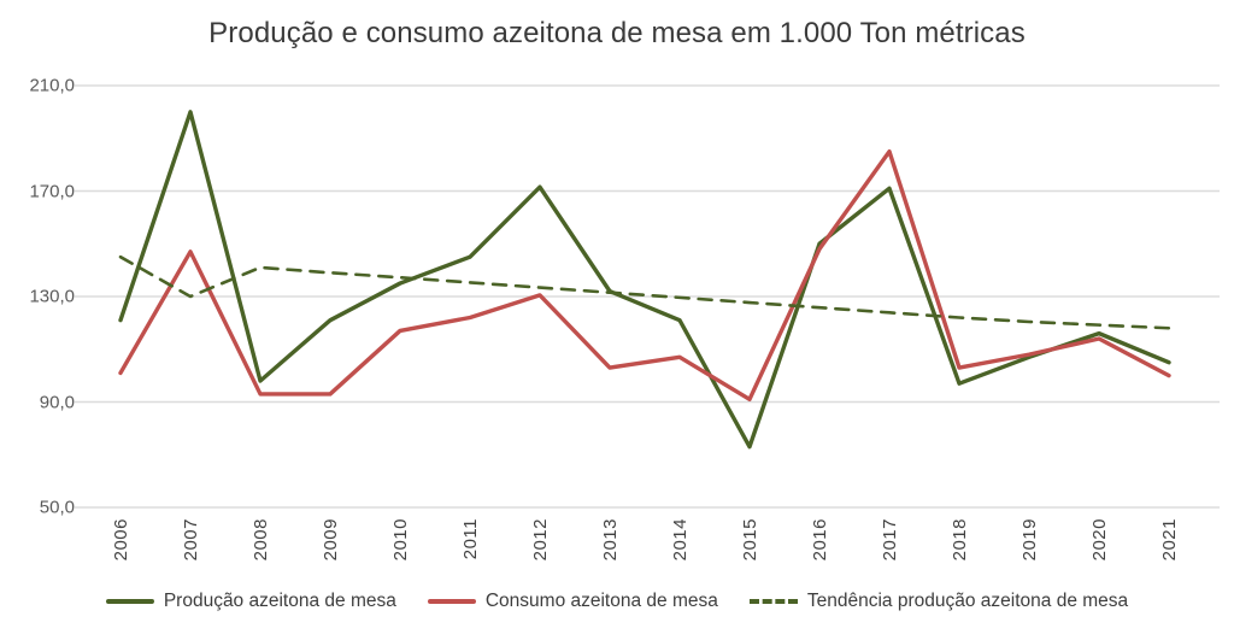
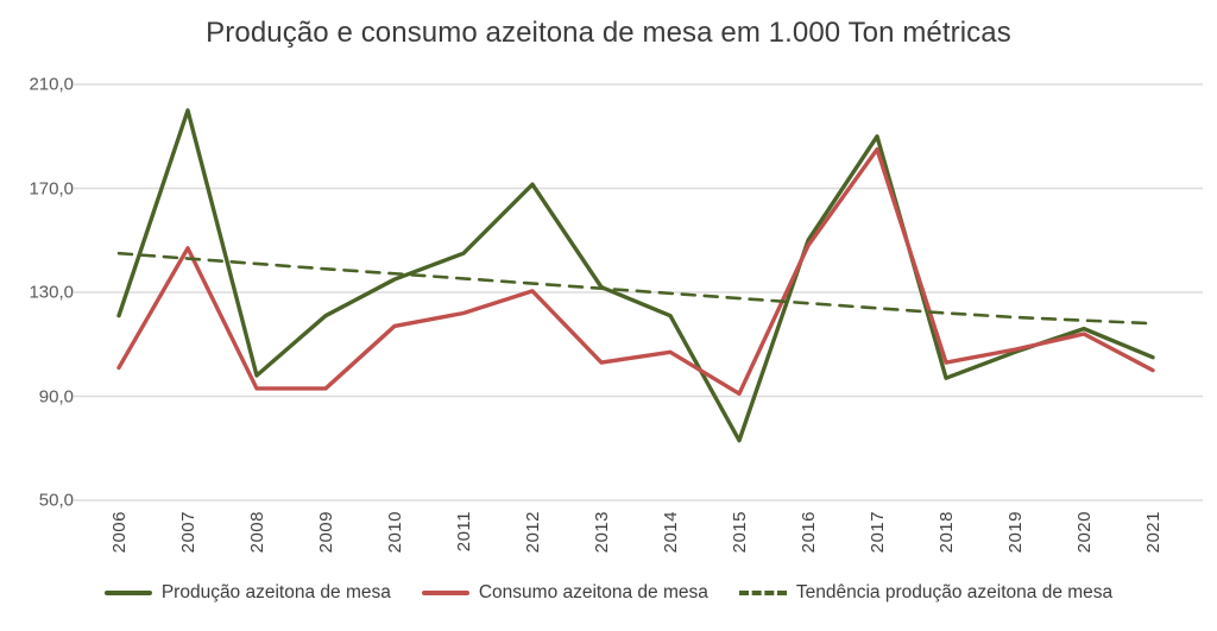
Tendência produção azeitona de mesa/2007: 130 -> 143
Produção azeitona de mesa/2017: 171 -> 190
